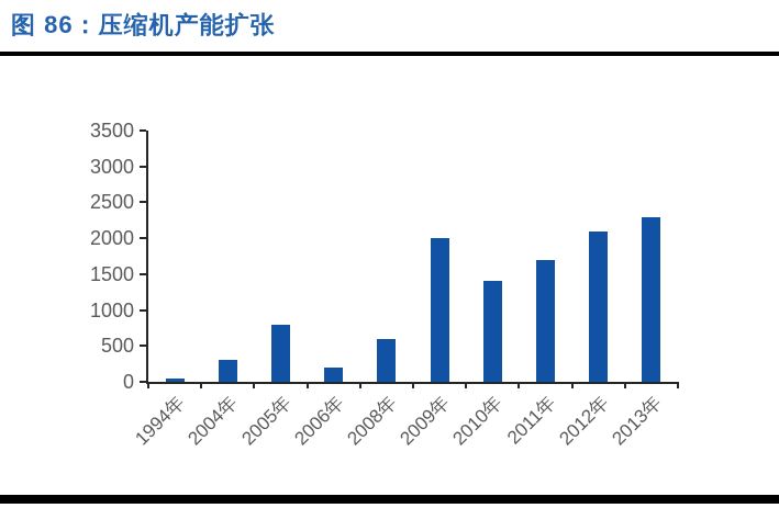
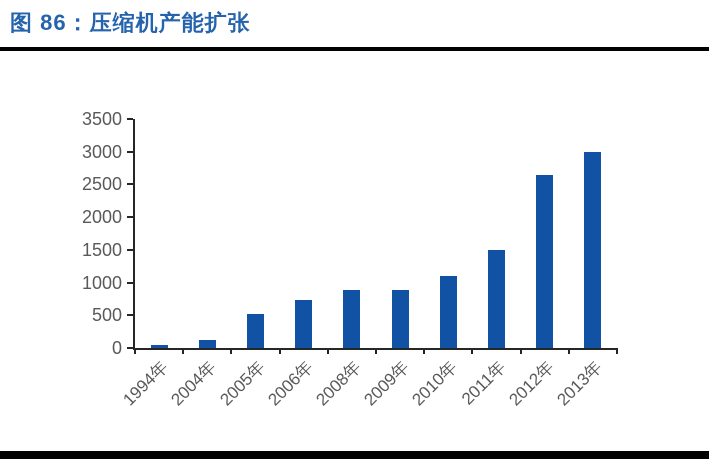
2004年: 300 -> 100
2005年: 800 -> 500
2006年: 200 -> 700
2008年: 600 -> 900
2009年: 2000 -> 900
2010年: 1400 -> 1100
2011年: 1700 -> 1500
2012年: 2100 -> 2600
2013年: 2300 -> 3000
